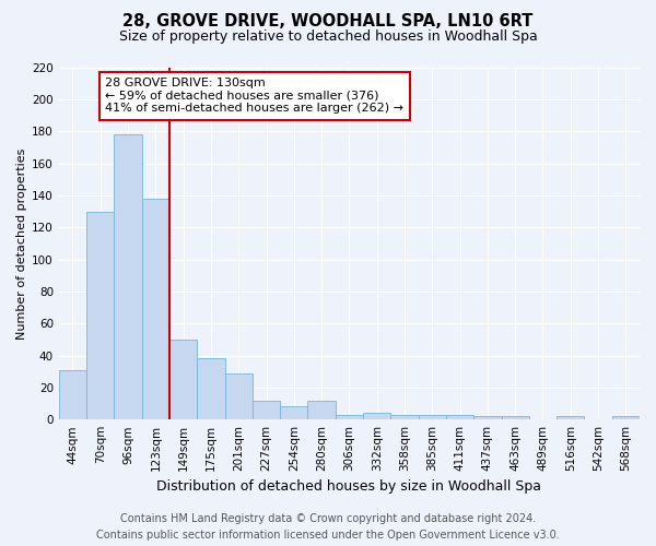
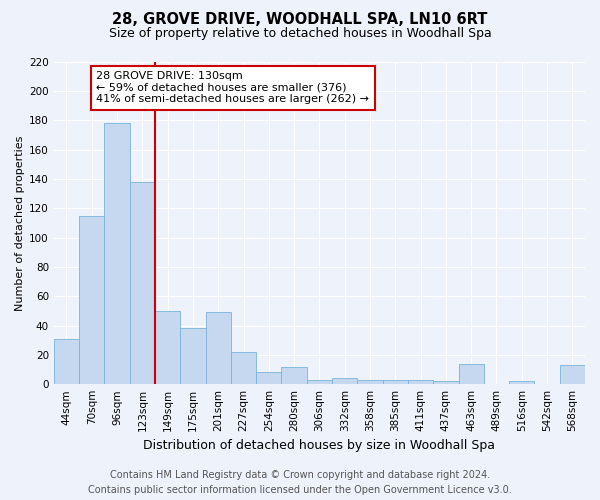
70sqm: 130 -> 115
201sqm: 29 -> 49
227sqm: 12 -> 22
463sqm: 2 -> 14
568sqm: 2 -> 13
